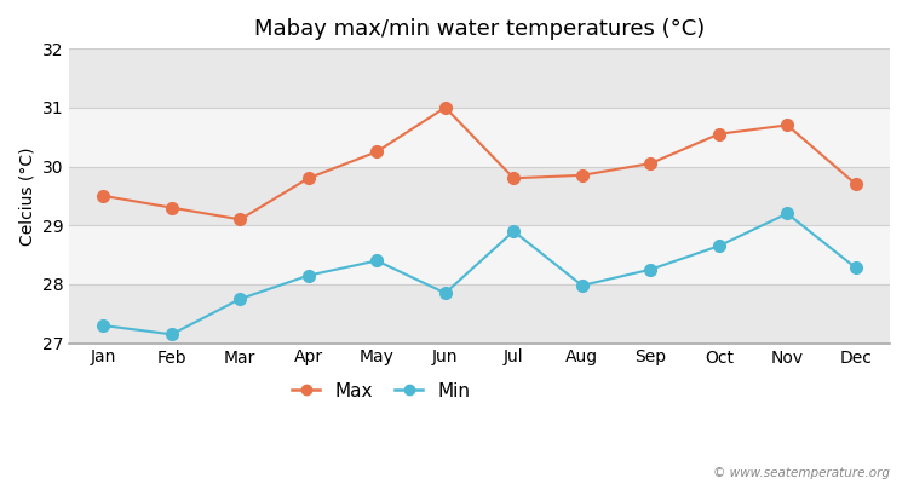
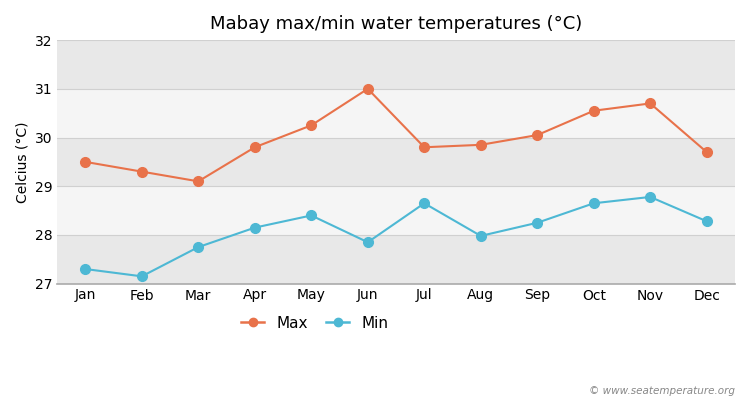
Min/Jul: 28.90 -> 28.65
Min/Nov: 29.20 -> 28.78
